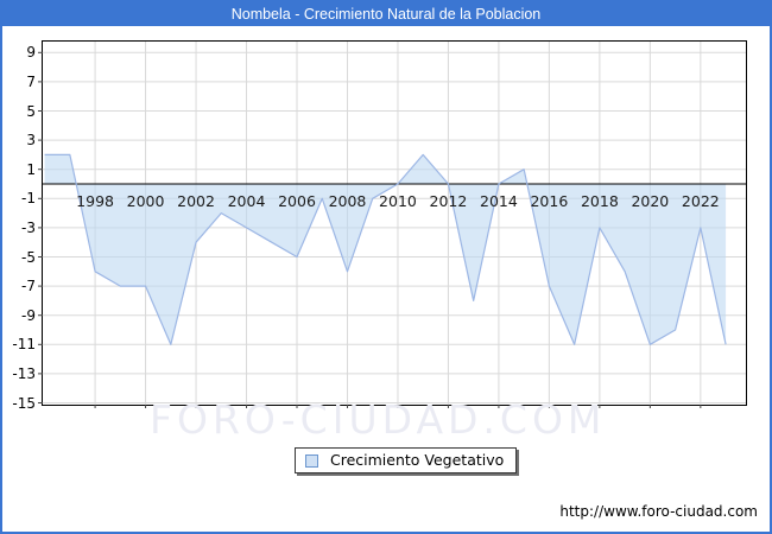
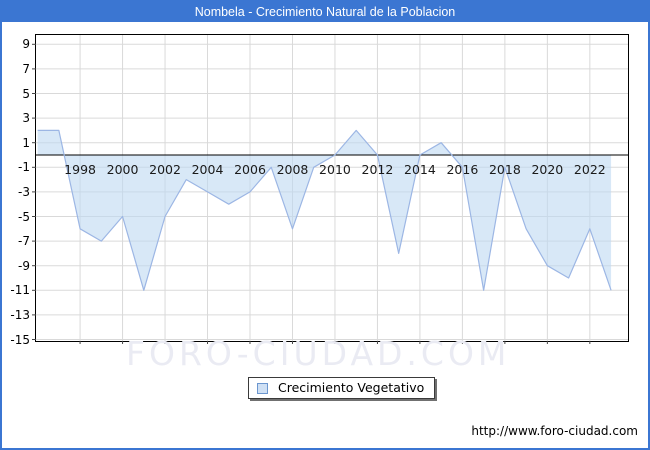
2000: -7 -> -5
2002: -4 -> -5
2006: -5 -> -3
2016: -7 -> -1
2018: -3 -> -1
2020: -11 -> -9
2022: -3 -> -6
